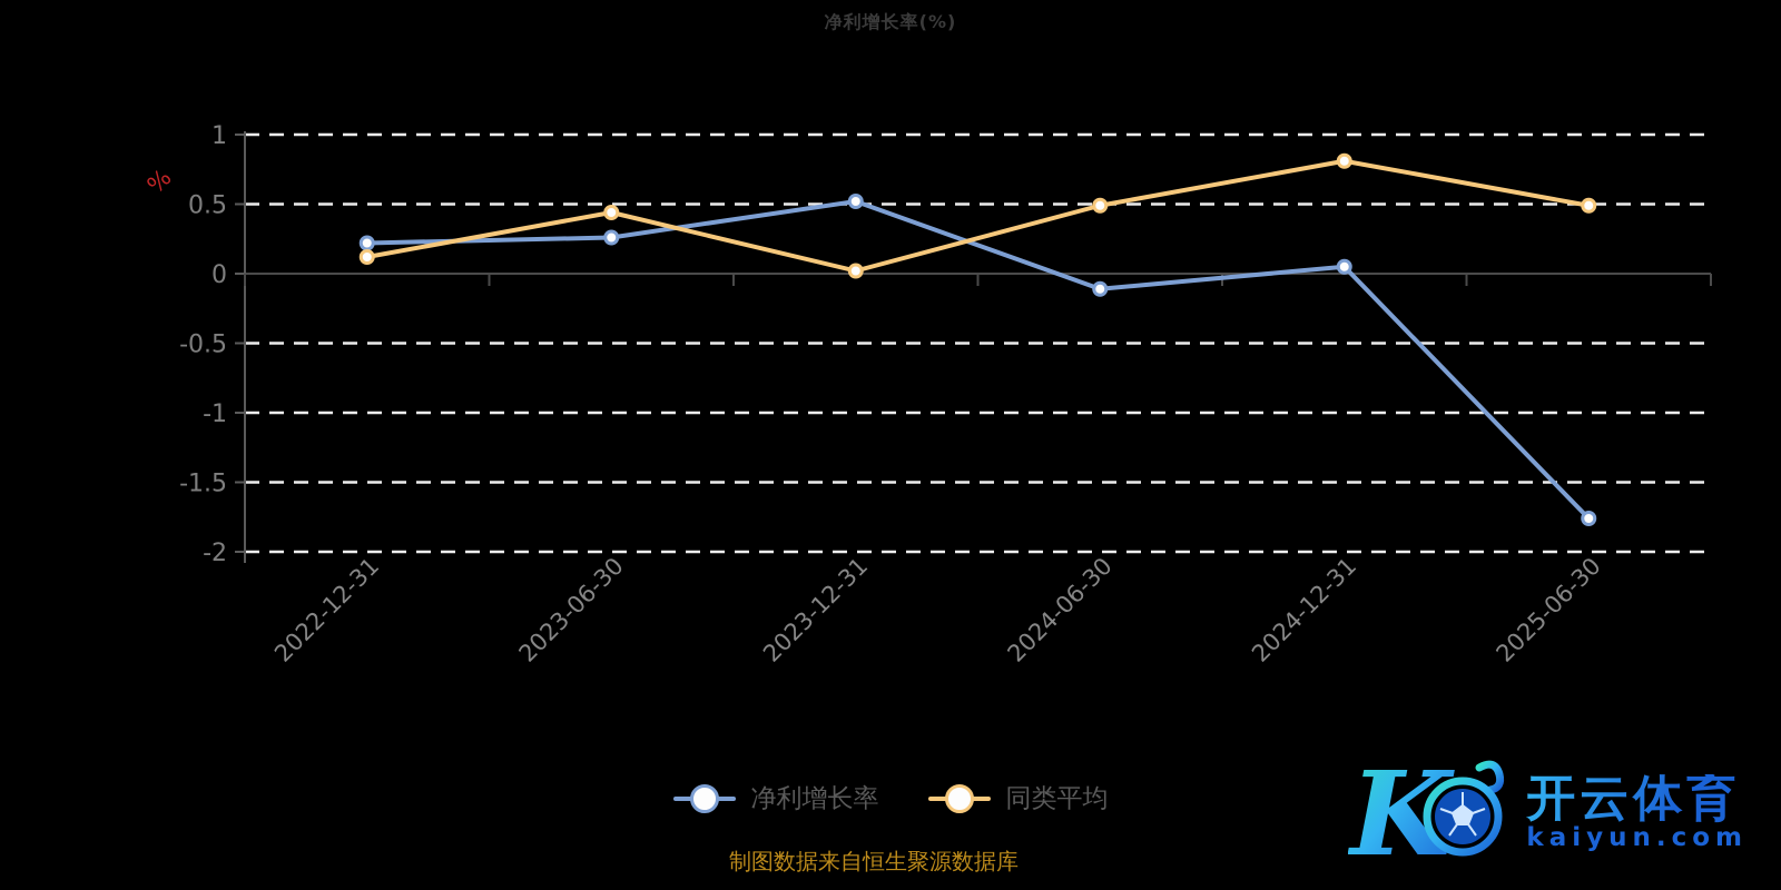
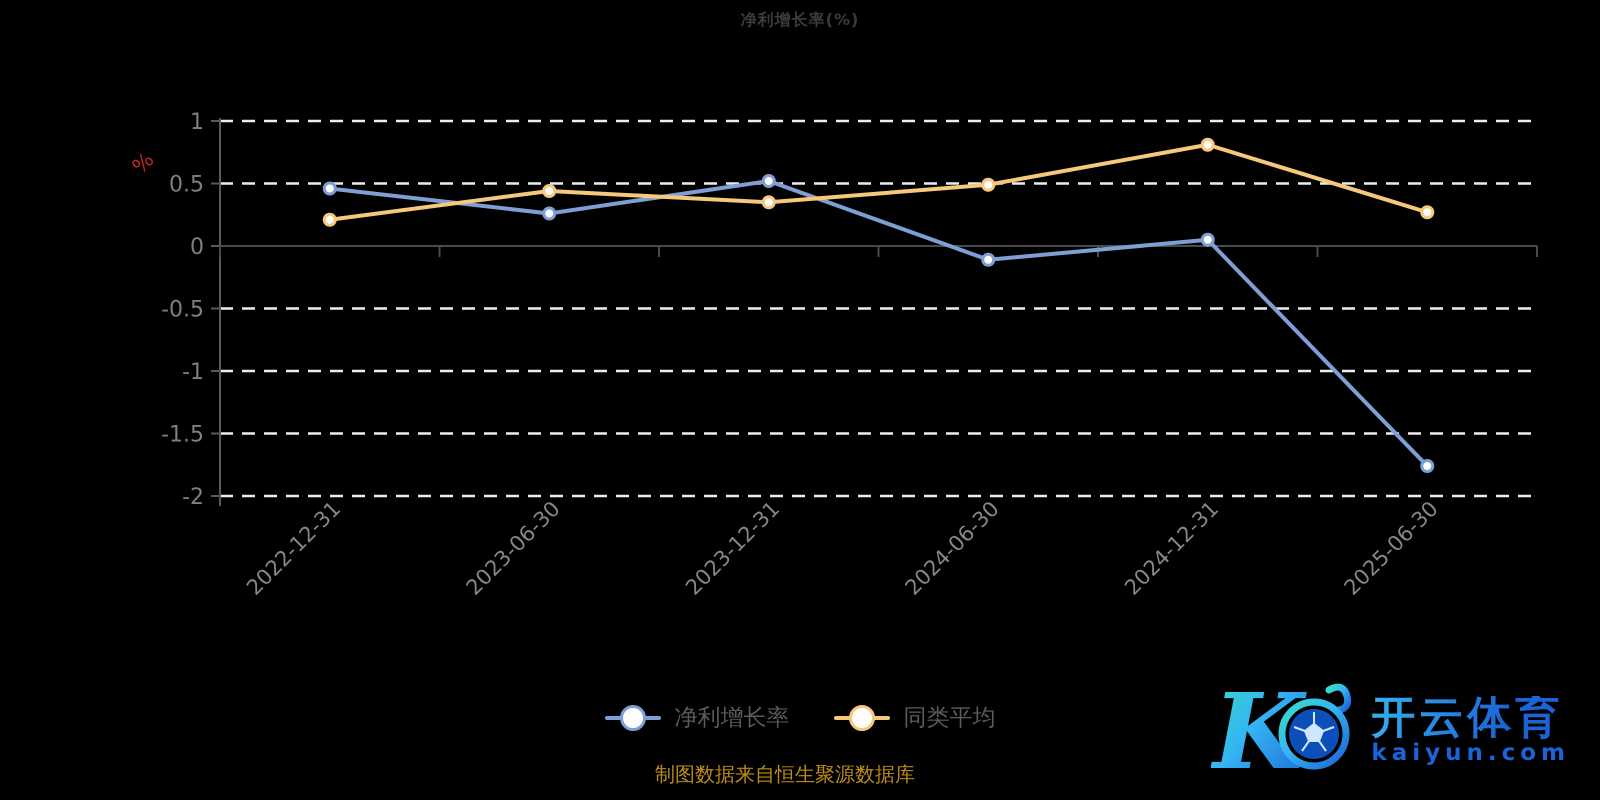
净利增长率/2022-12-31: 0.22 -> 0.46
同类平均/2022-12-31: 0.12 -> 0.21
同类平均/2023-12-31: 0.02 -> 0.35
同类平均/2025-06-30: 0.49 -> 0.27
